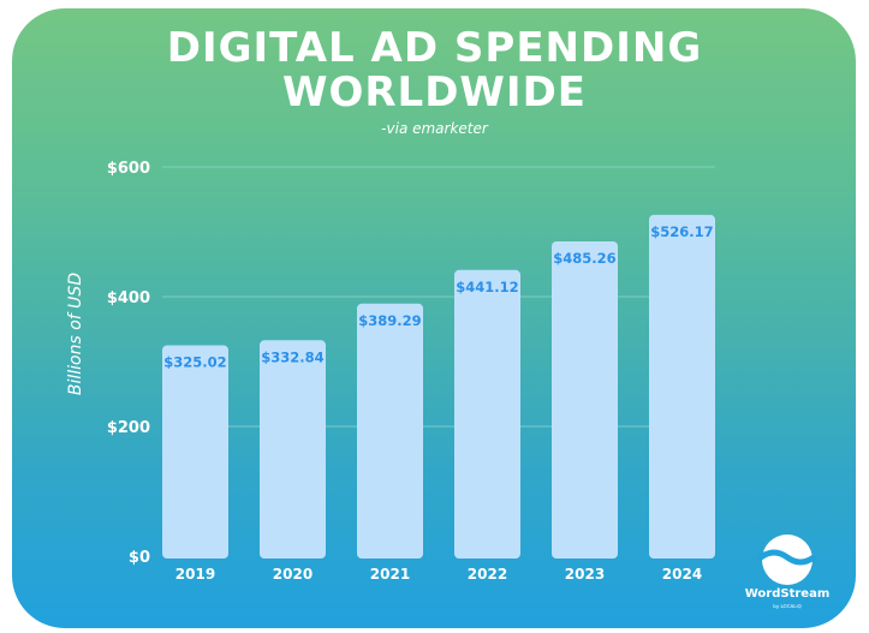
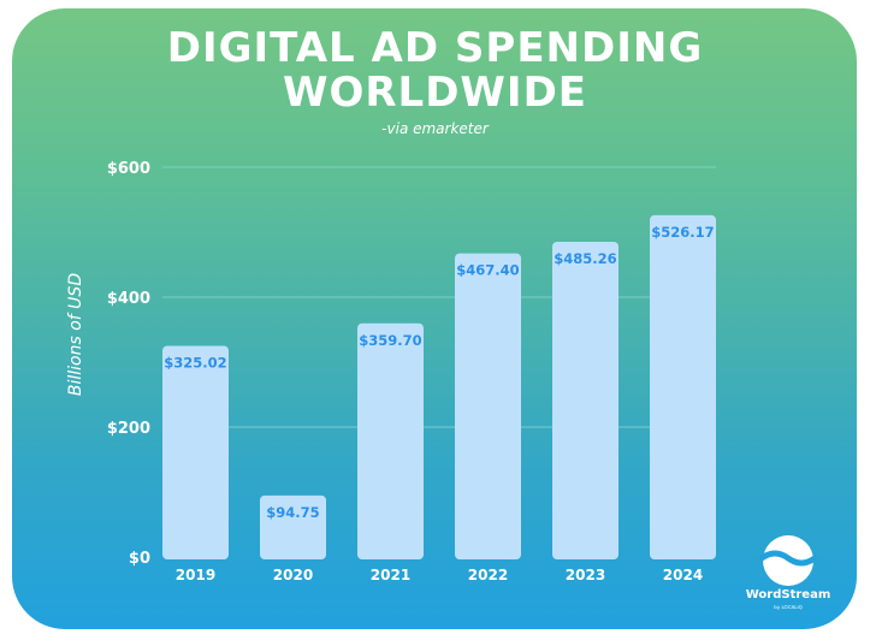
2020: $332.84 -> $94.75
2021: $389.29 -> $359.70
2022: $441.12 -> $467.40
